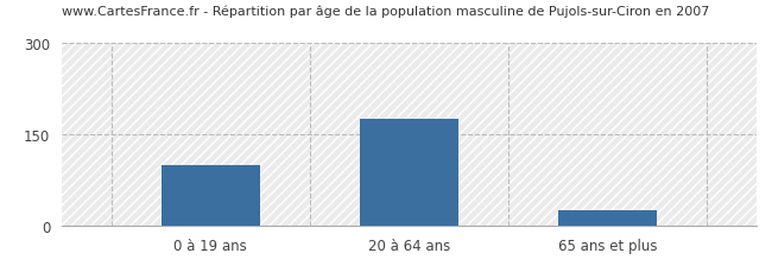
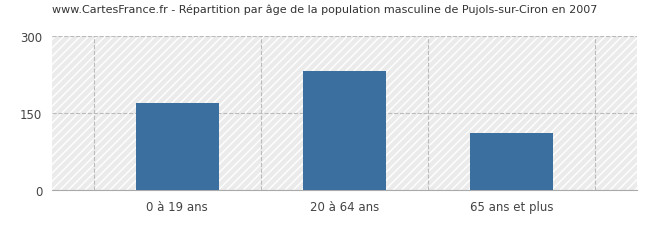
0 à 19 ans: 100 -> 170
20 à 64 ans: 175 -> 232
65 ans et plus: 25 -> 110
